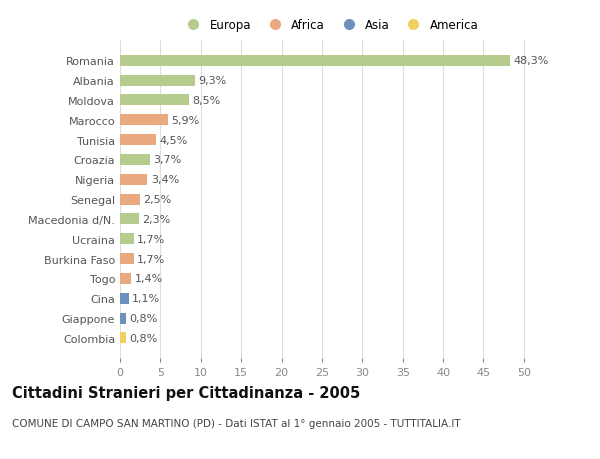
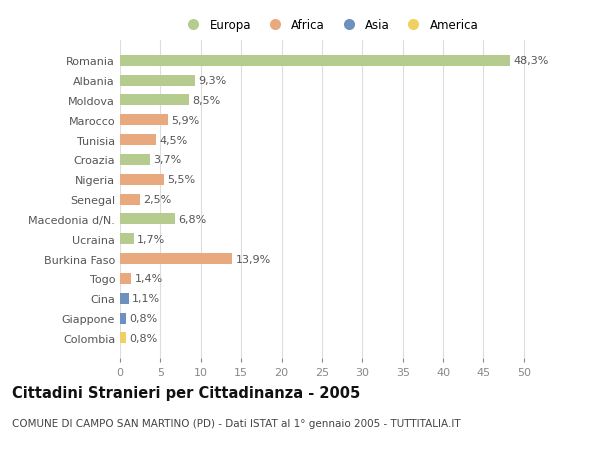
Nigeria: 3,4% -> 5,5%
Macedonia d/N.: 2,3% -> 6,8%
Burkina Faso: 1,7% -> 13,9%
